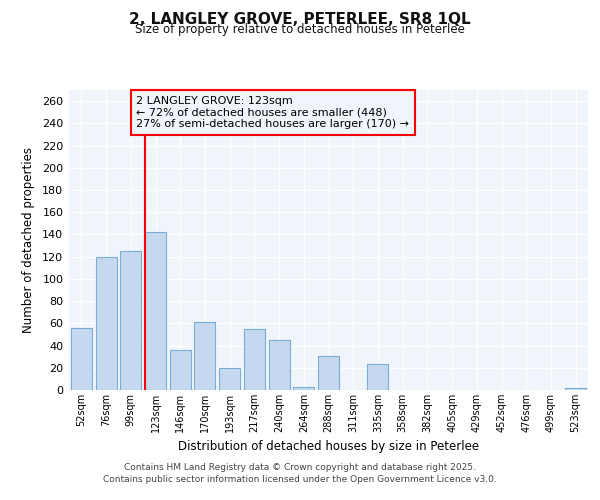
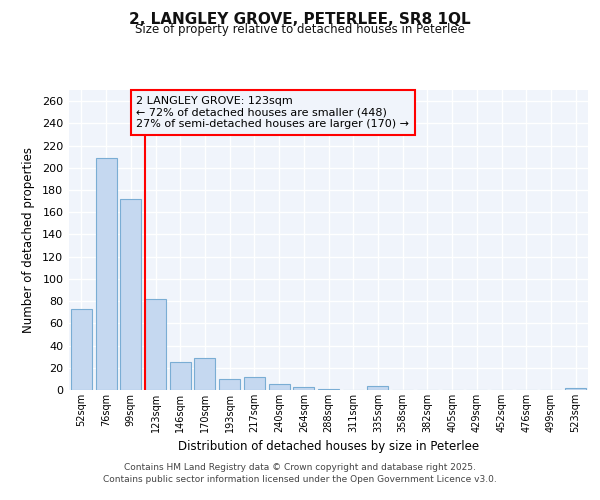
52sqm: 56 -> 73
76sqm: 120 -> 209
99sqm: 125 -> 172
123sqm: 142 -> 82
146sqm: 36 -> 25
170sqm: 61 -> 29
193sqm: 20 -> 10
217sqm: 55 -> 12
240sqm: 45 -> 5
288sqm: 31 -> 1
335sqm: 23 -> 4
